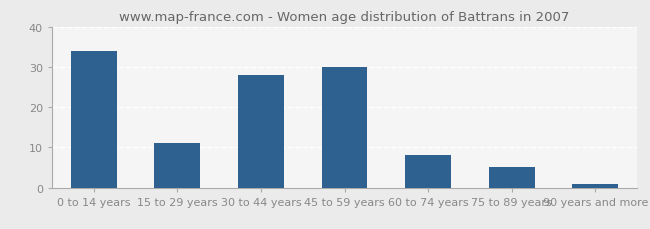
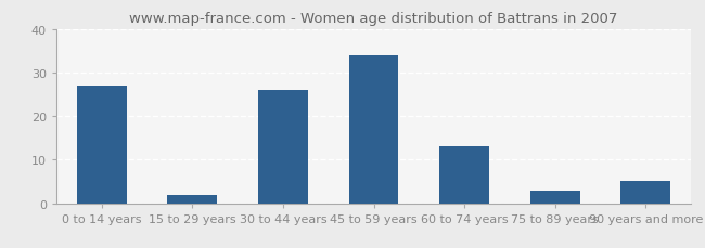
0 to 14 years: 34 -> 27
15 to 29 years: 11 -> 2
30 to 44 years: 28 -> 26
45 to 59 years: 30 -> 34
60 to 74 years: 8 -> 13
75 to 89 years: 5 -> 3
90 years and more: 1 -> 5
